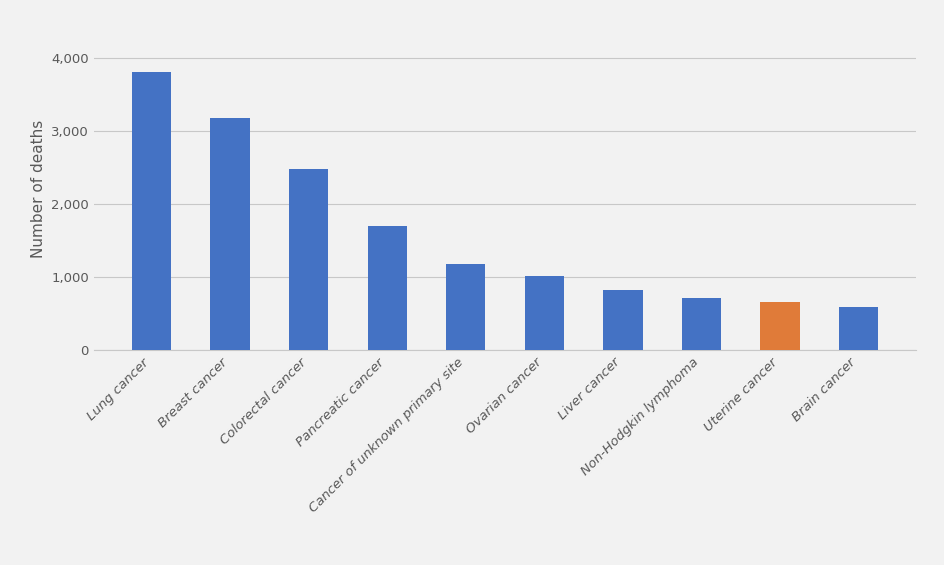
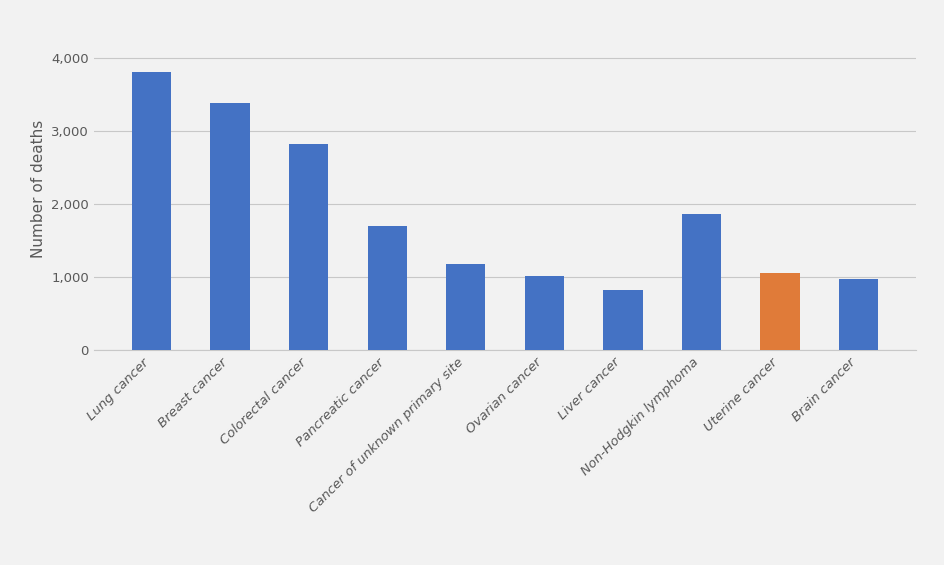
Breast cancer: 3,180 -> 3,380
Colorectal cancer: 2,480 -> 2,820
Non-Hodgkin lymphoma: 710 -> 1,860
Uterine cancer: 660 -> 1,060
Brain cancer: 590 -> 980
